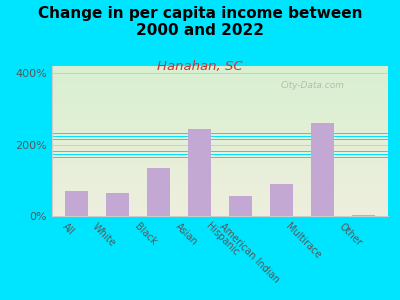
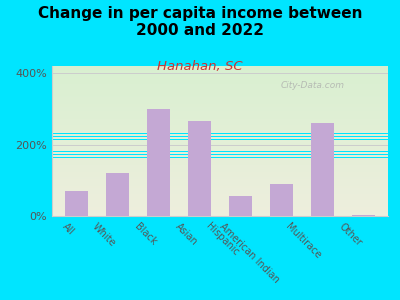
White: 65% -> 120%
Black: 135% -> 300%
Asian: 245% -> 265%
